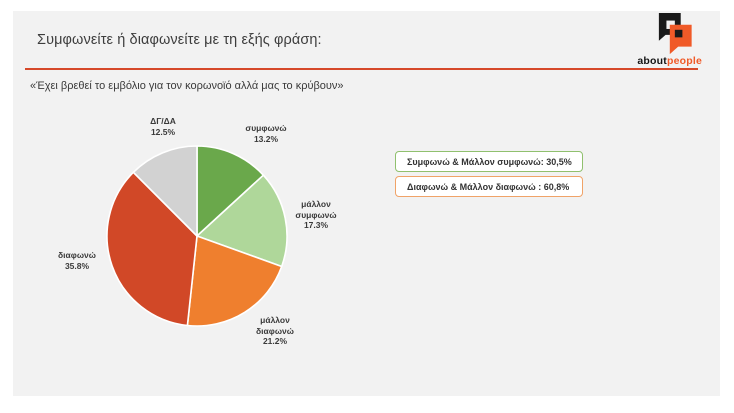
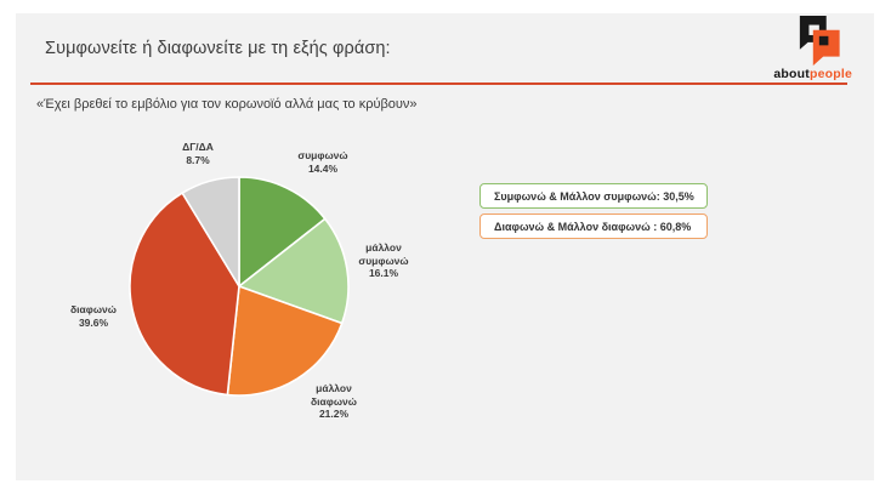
συμφωνώ: 13.2% -> 14.4%
μάλλον συμφωνώ: 17.3% -> 16.1%
διαφωνώ: 35.8% -> 39.6%
ΔΓ/ΔΑ: 12.5% -> 8.7%
